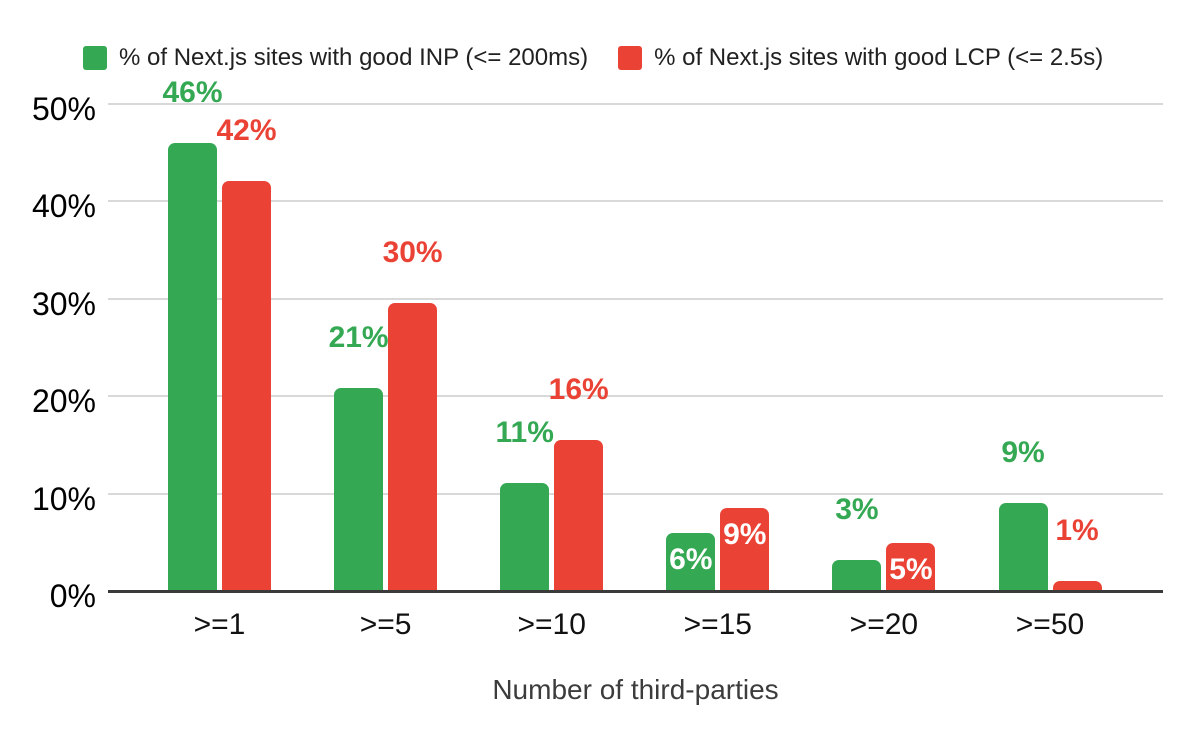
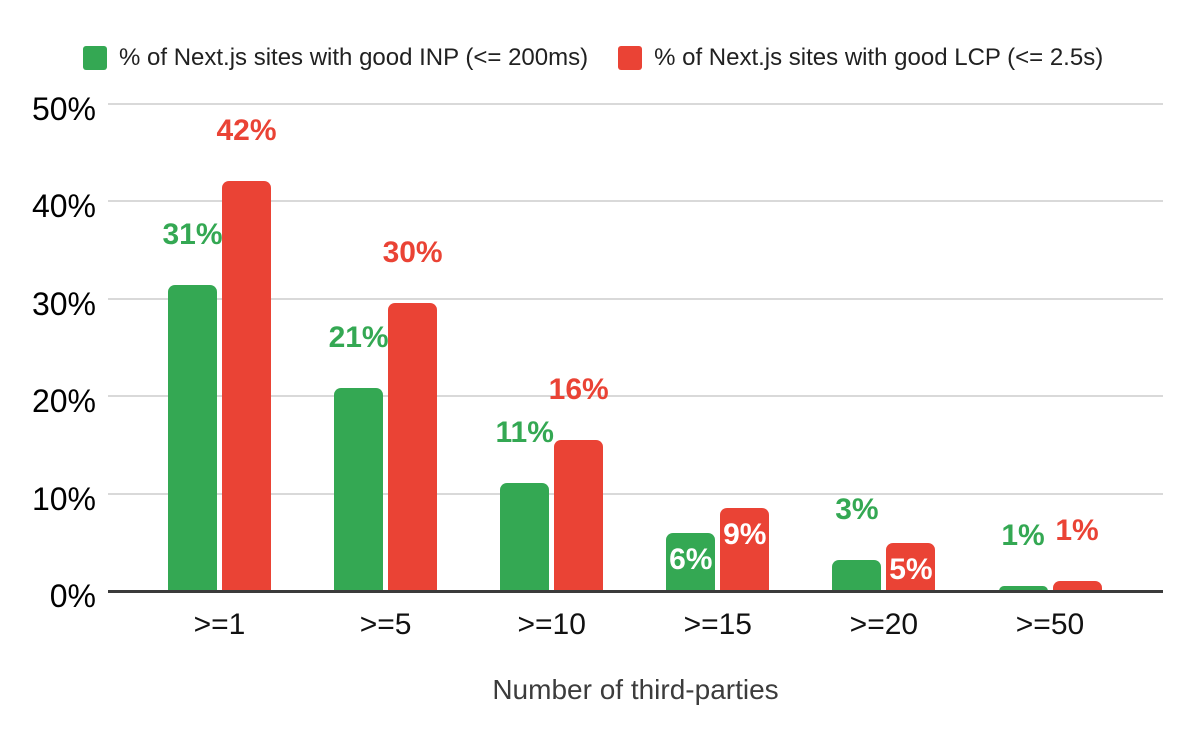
% of Next.js sites with good INP (<= 200ms)/>=1: 46% -> 31%
% of Next.js sites with good INP (<= 200ms)/>=50: 9% -> 1%
